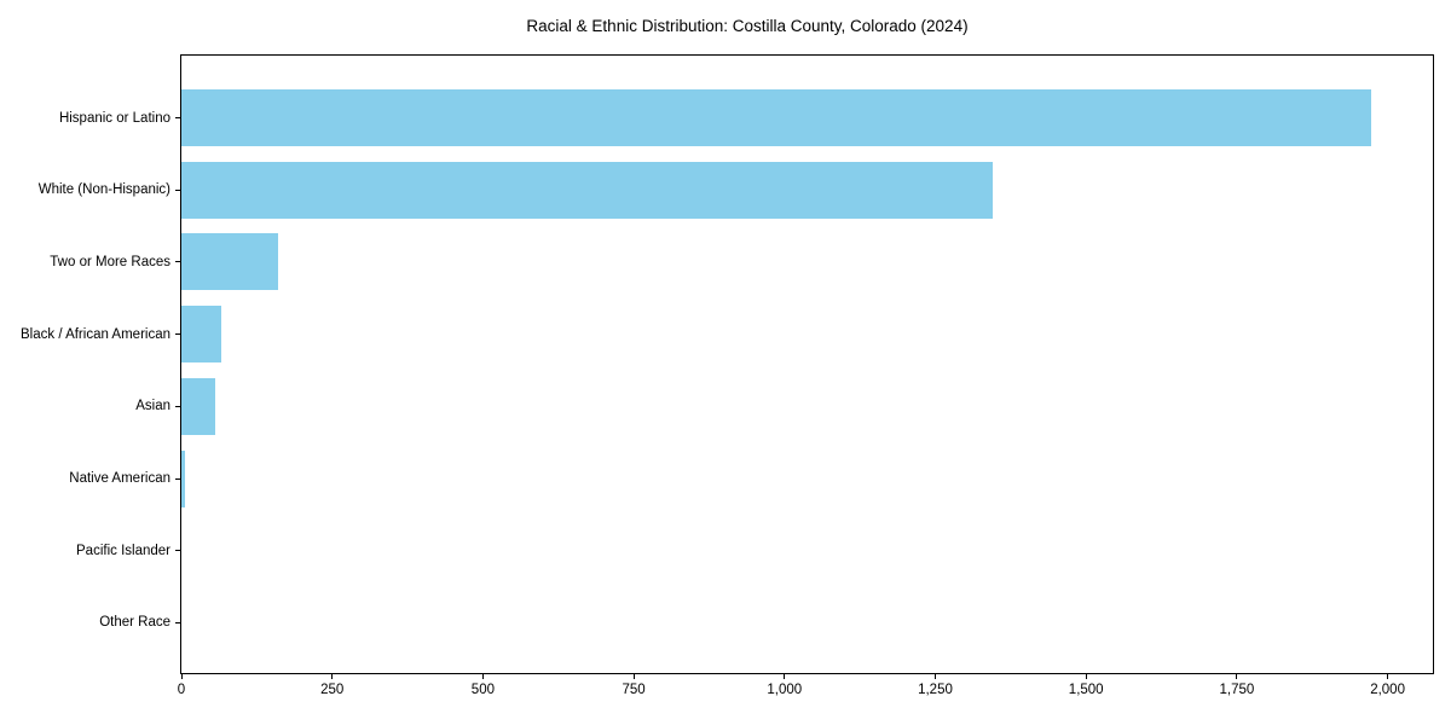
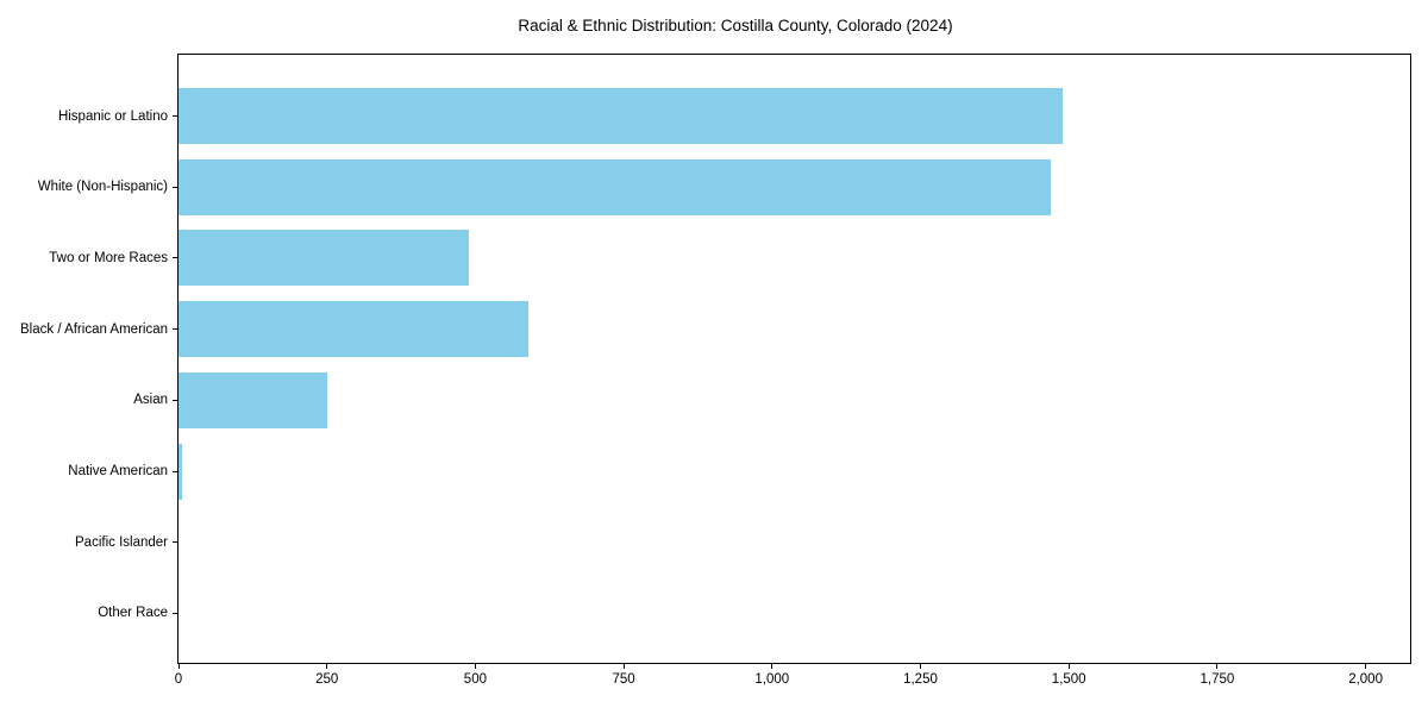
Hispanic or Latino: 1970 -> 1490
White (Non-Hispanic): 1340 -> 1470
Two or More Races: 160 -> 490
Black / African American: 70 -> 590
Asian: 60 -> 250
